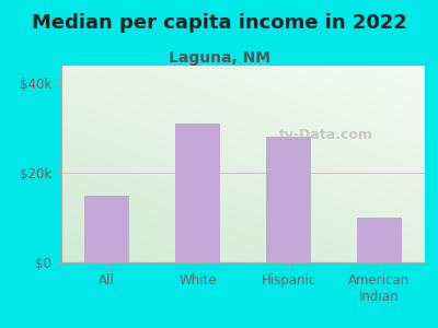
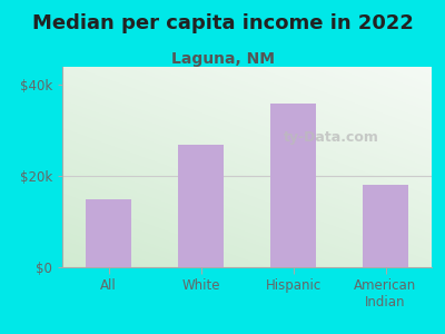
White: $31k -> $27k
Hispanic: $28k -> $36k
American Indian: $10k -> $18k
